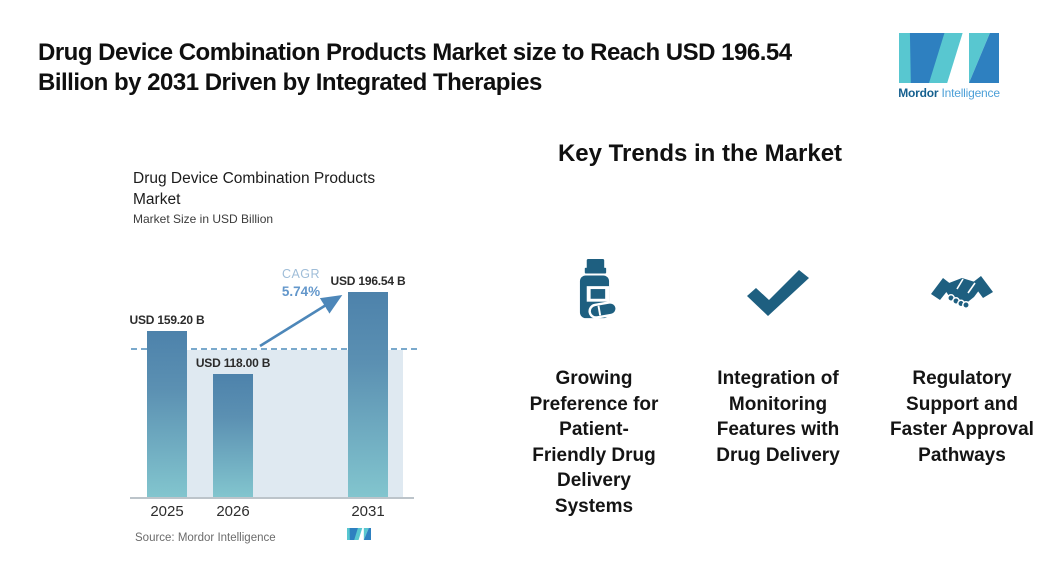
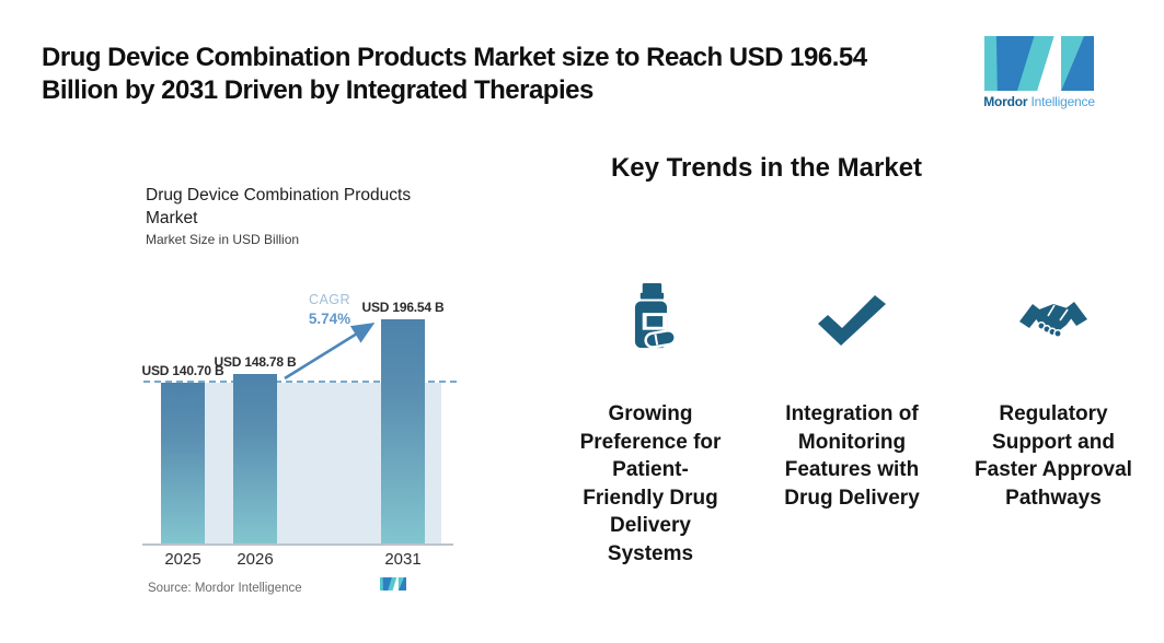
2025: 159.20 -> 140.70
2026: 118.00 -> 148.78
